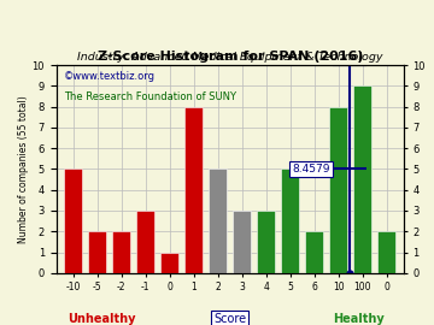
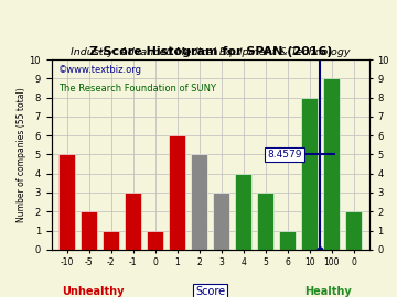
-2: 2 -> 1
1: 8 -> 6
4: 3 -> 4
5: 5 -> 3
6: 2 -> 1
